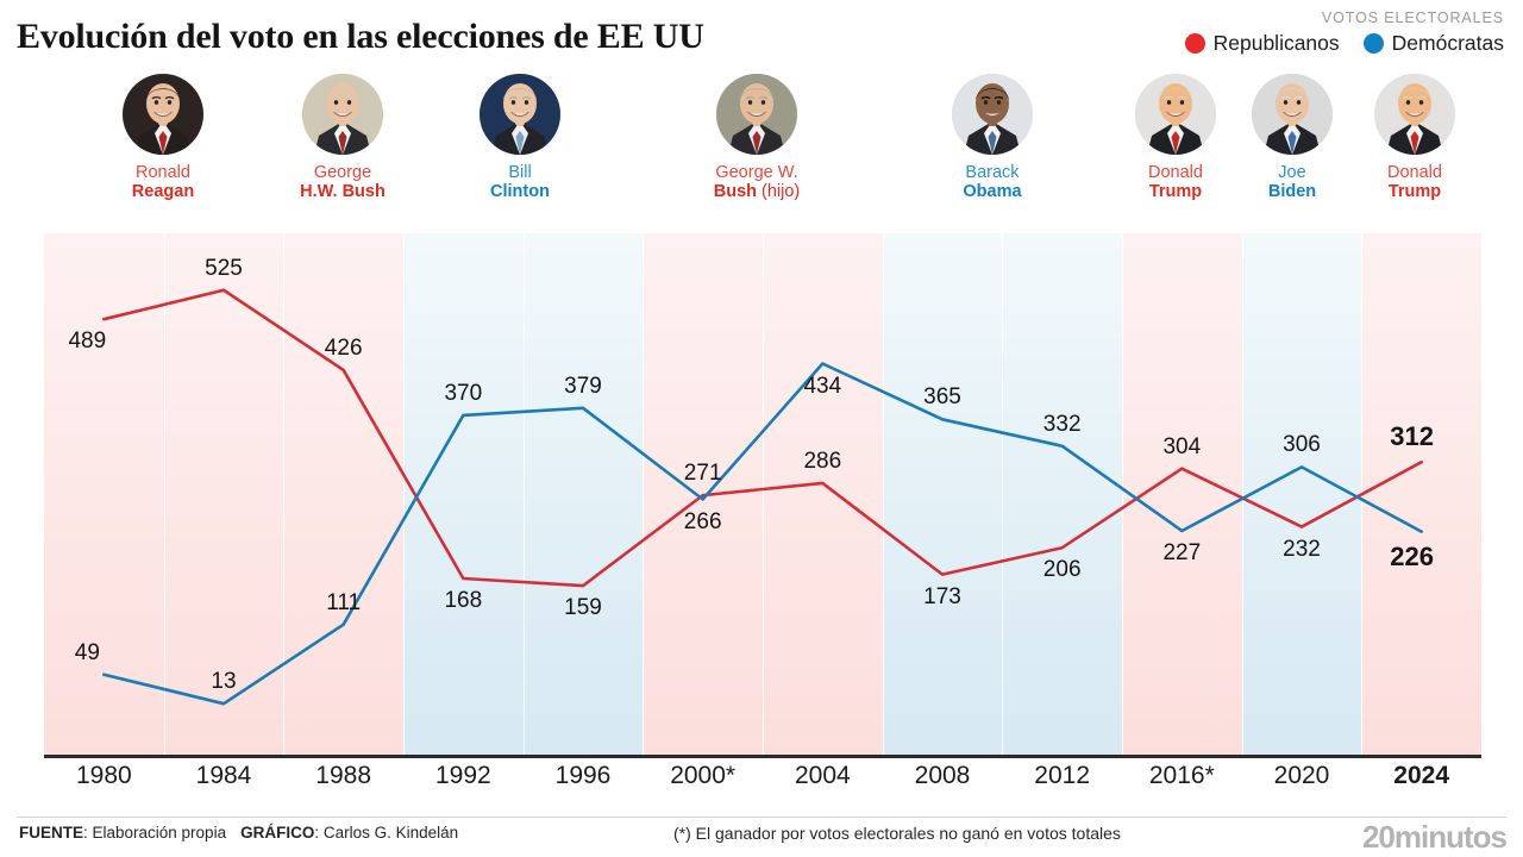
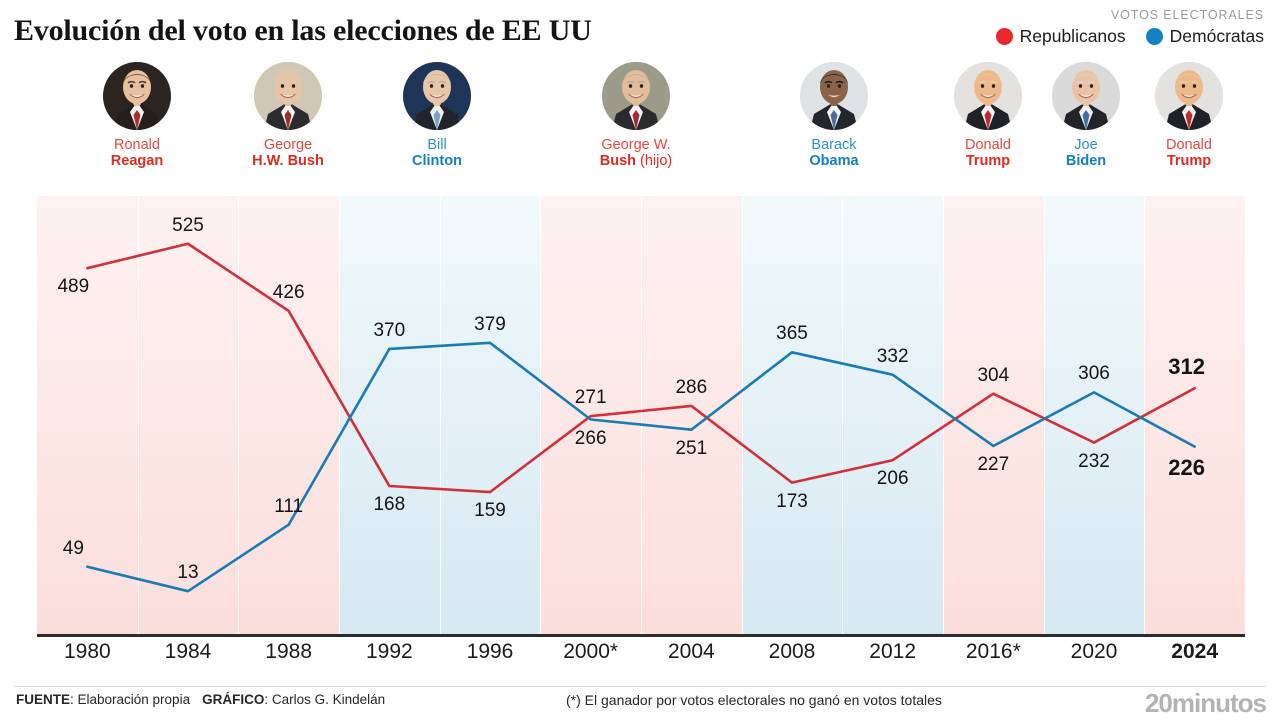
Demócratas/2004: 434 -> 251
